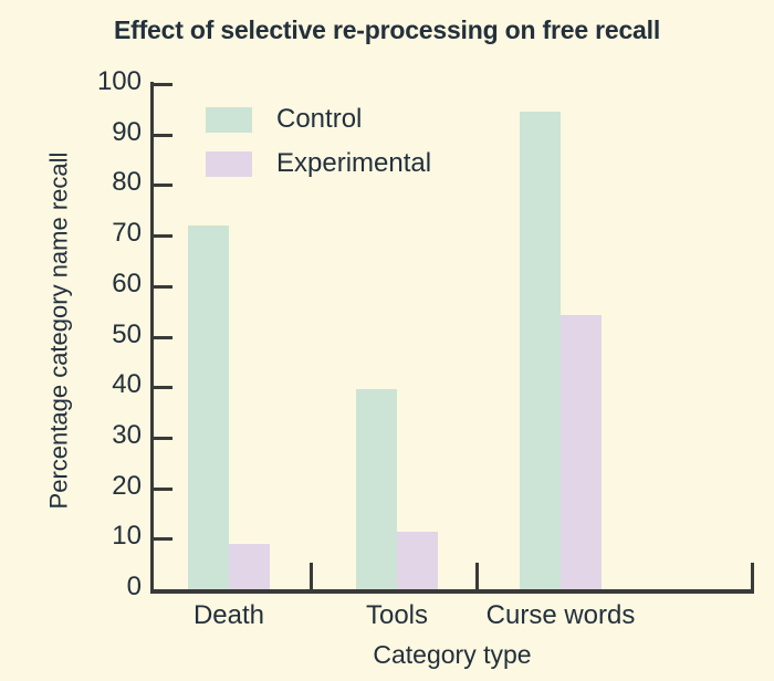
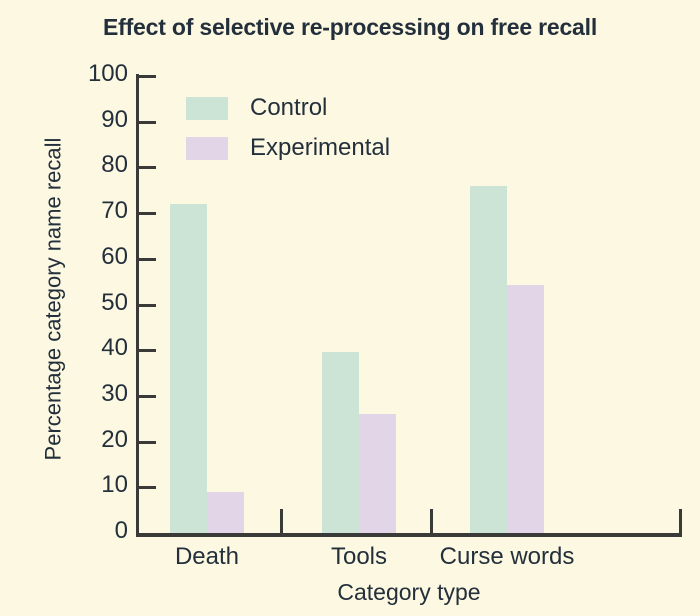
Experimental/Tools: 11 -> 26
Control/Curse words: 94 -> 76
